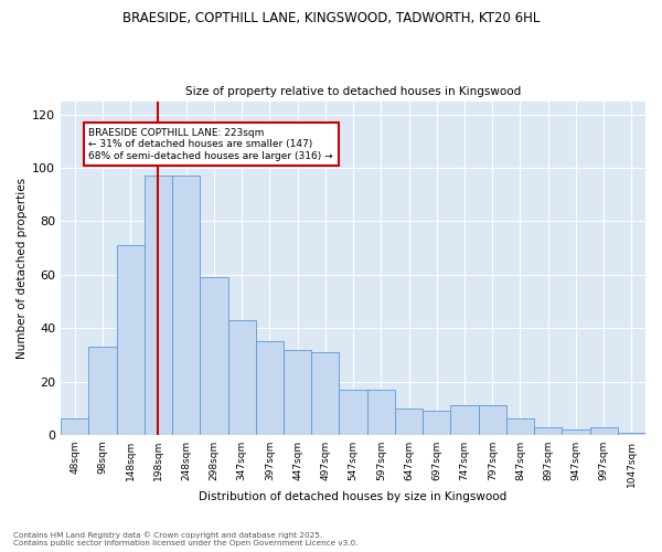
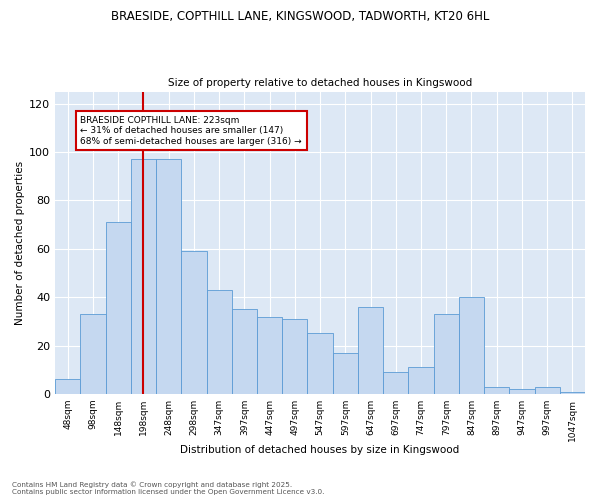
547sqm: 17 -> 25
647sqm: 10 -> 36
797sqm: 11 -> 33
847sqm: 6 -> 40
